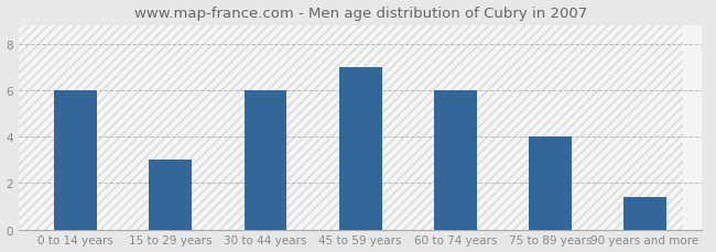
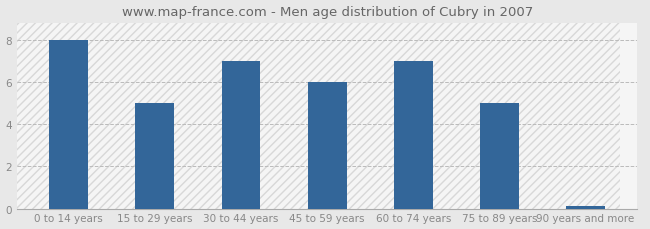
0 to 14 years: 6.0 -> 8.0
15 to 29 years: 3.0 -> 5.0
30 to 44 years: 6.0 -> 7.0
45 to 59 years: 7.0 -> 6.0
60 to 74 years: 6.0 -> 7.0
75 to 89 years: 4.0 -> 5.0
90 years and more: 1.4 -> 0.1
